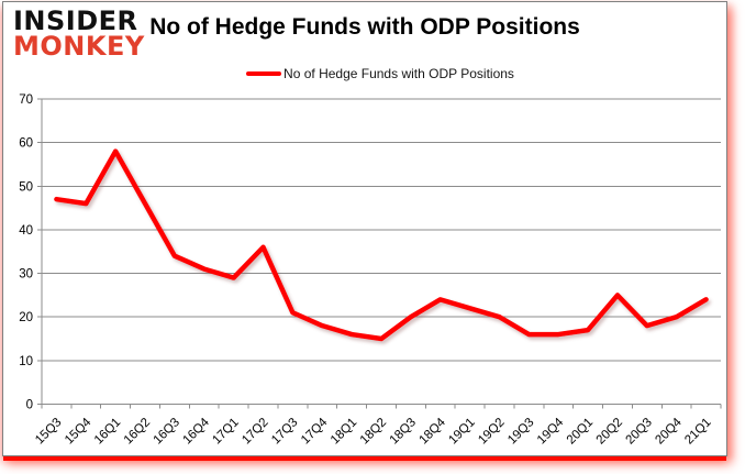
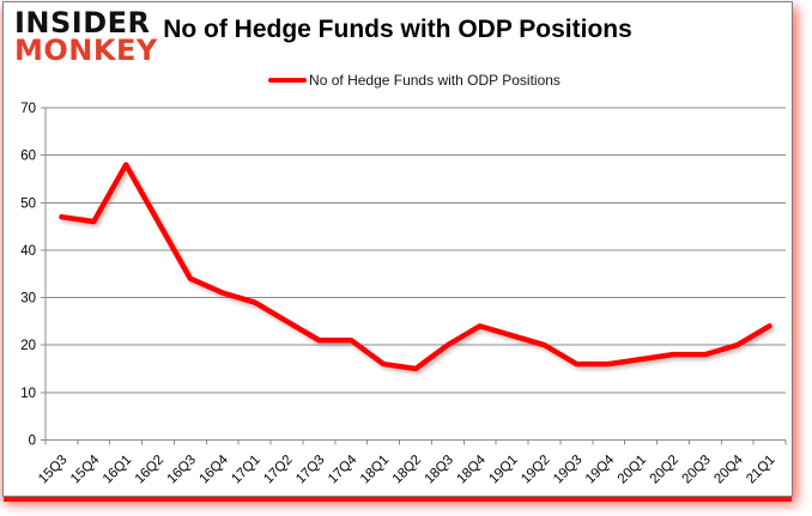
17Q2: 36 -> 25
17Q4: 18 -> 21
20Q2: 25 -> 18
